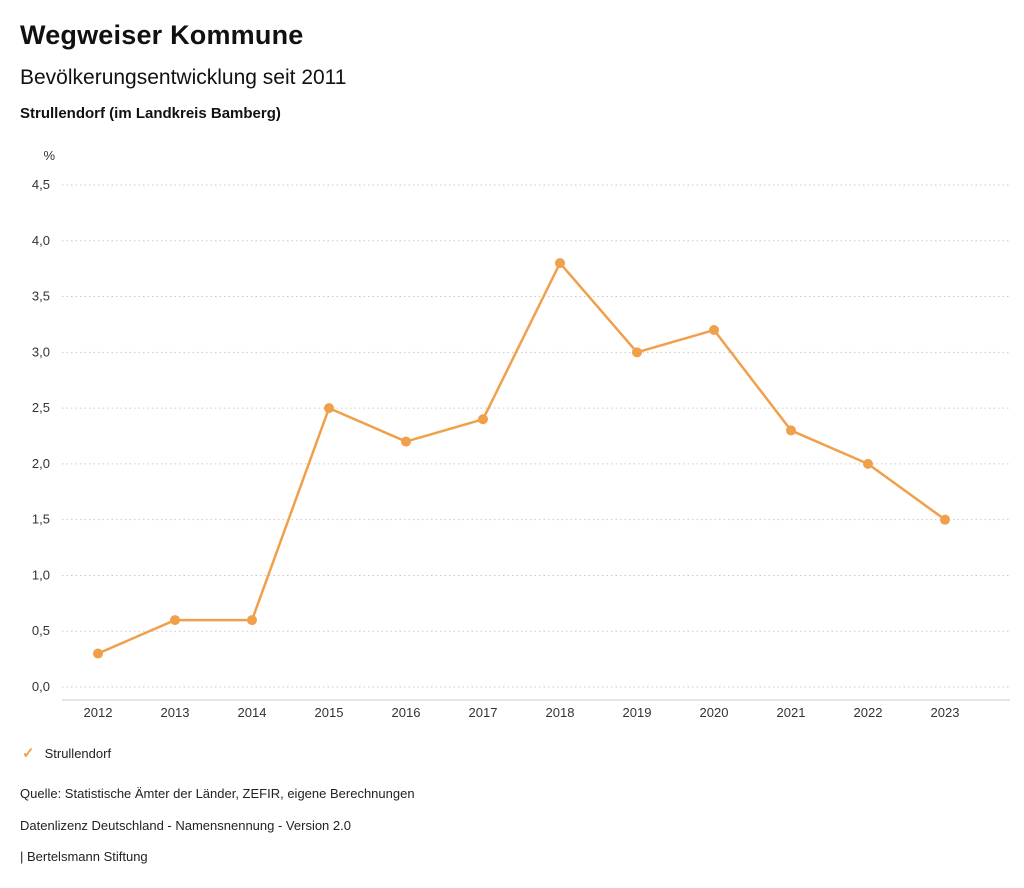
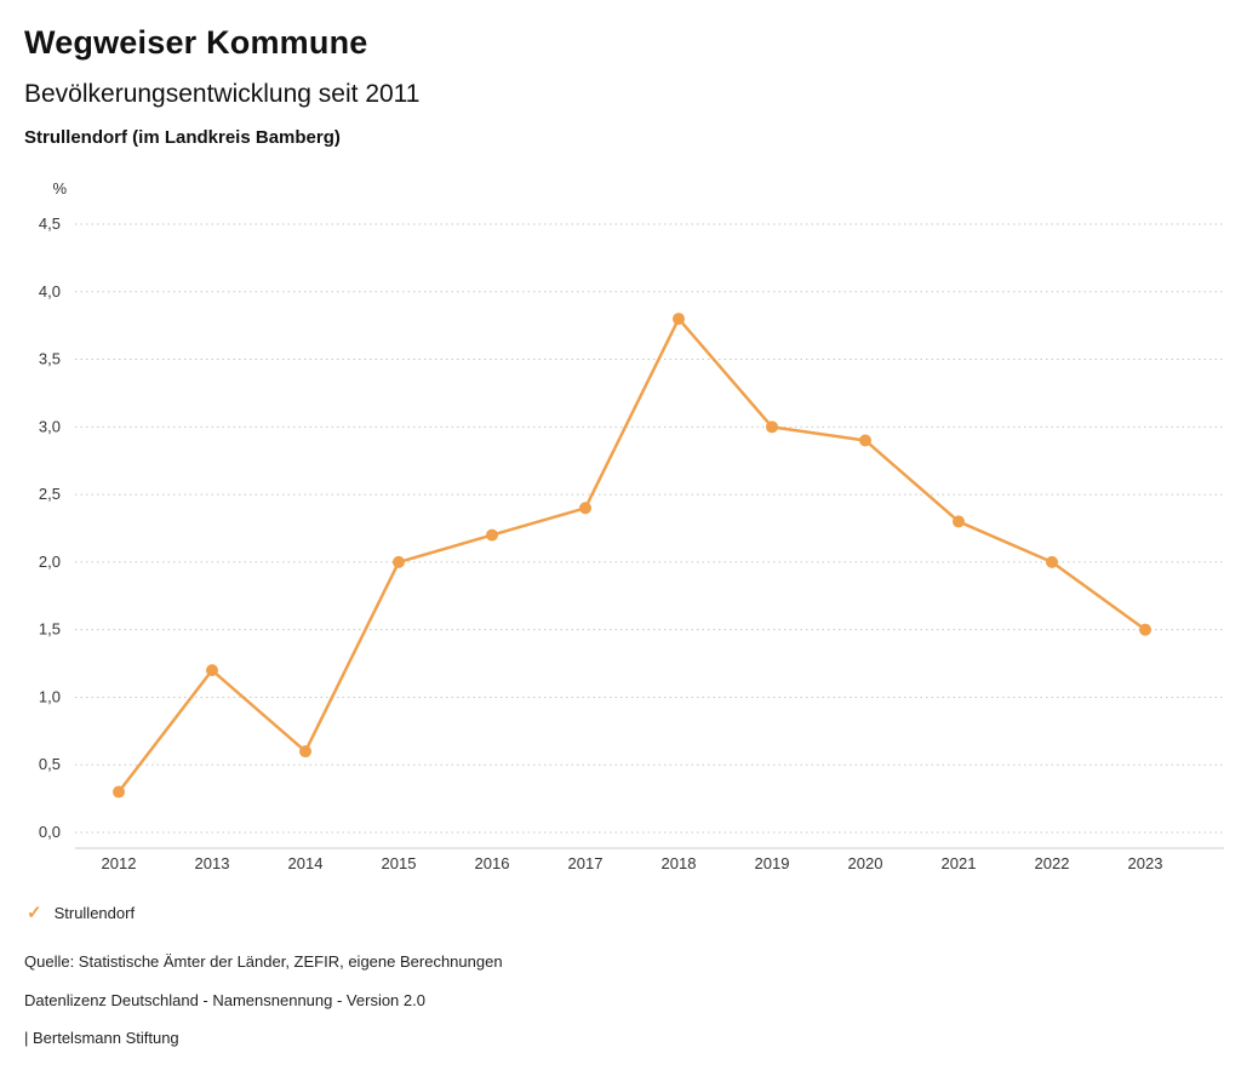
2013: 0,6 -> 1,2
2015: 2,5 -> 2,0
2020: 3,2 -> 2,9
